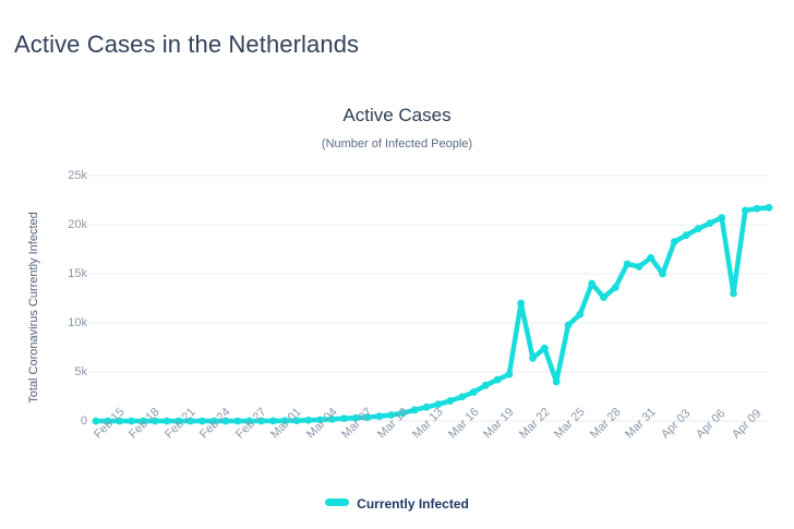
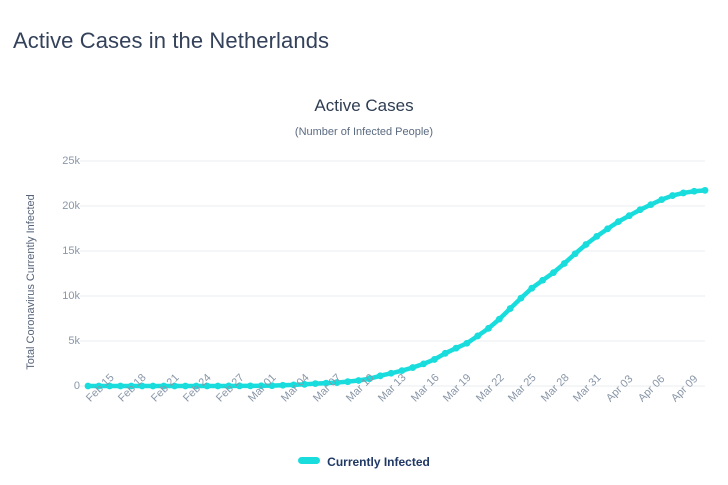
Mar 22: 12k -> 6k
Mar 25: 4k -> 9k
Mar 28: 14k -> 12k
Mar 31: 16k -> 15k
Apr 03: 15k -> 17k
Apr 09: 13k -> 21k
